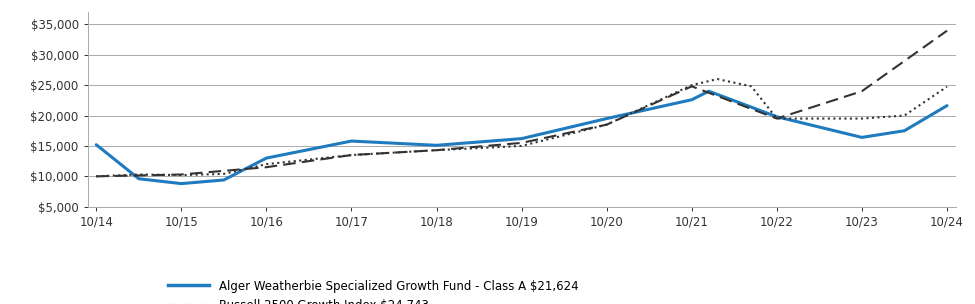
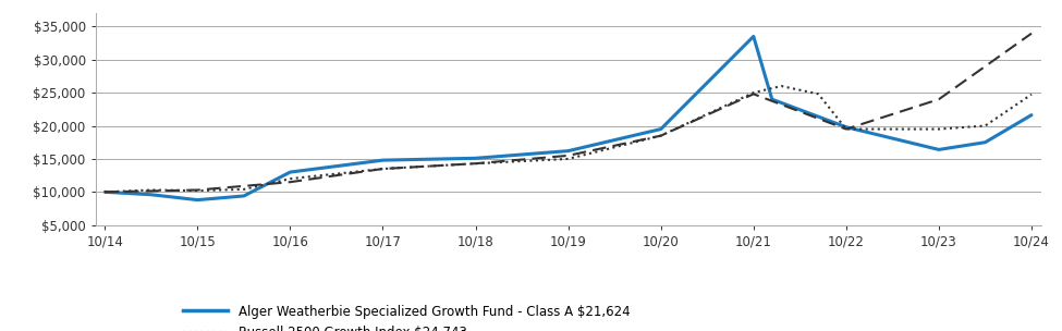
Alger Weatherbie Specialized Growth Fund - Class A $21,624/10/14: $15,200 -> $10,000
Alger Weatherbie Specialized Growth Fund - Class A $21,624/10/17: $15,800 -> $14,800
Alger Weatherbie Specialized Growth Fund - Class A $21,624/10/21: $22,600 -> $33,500
